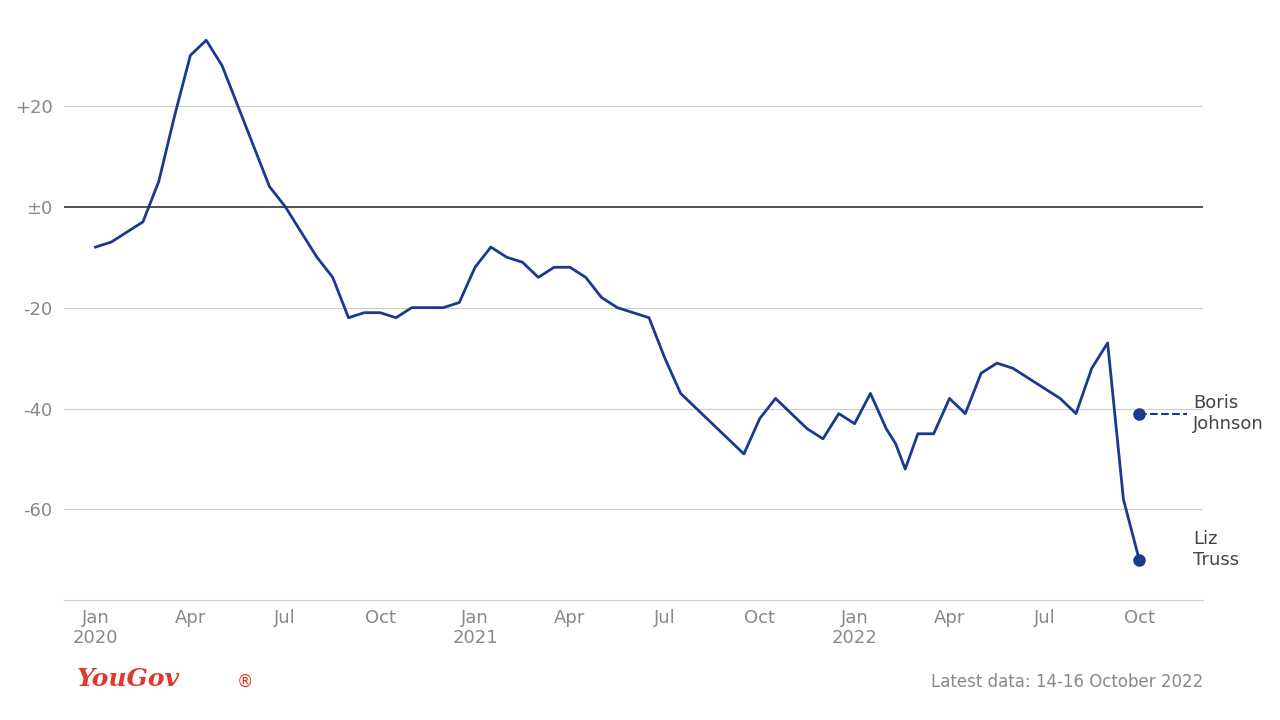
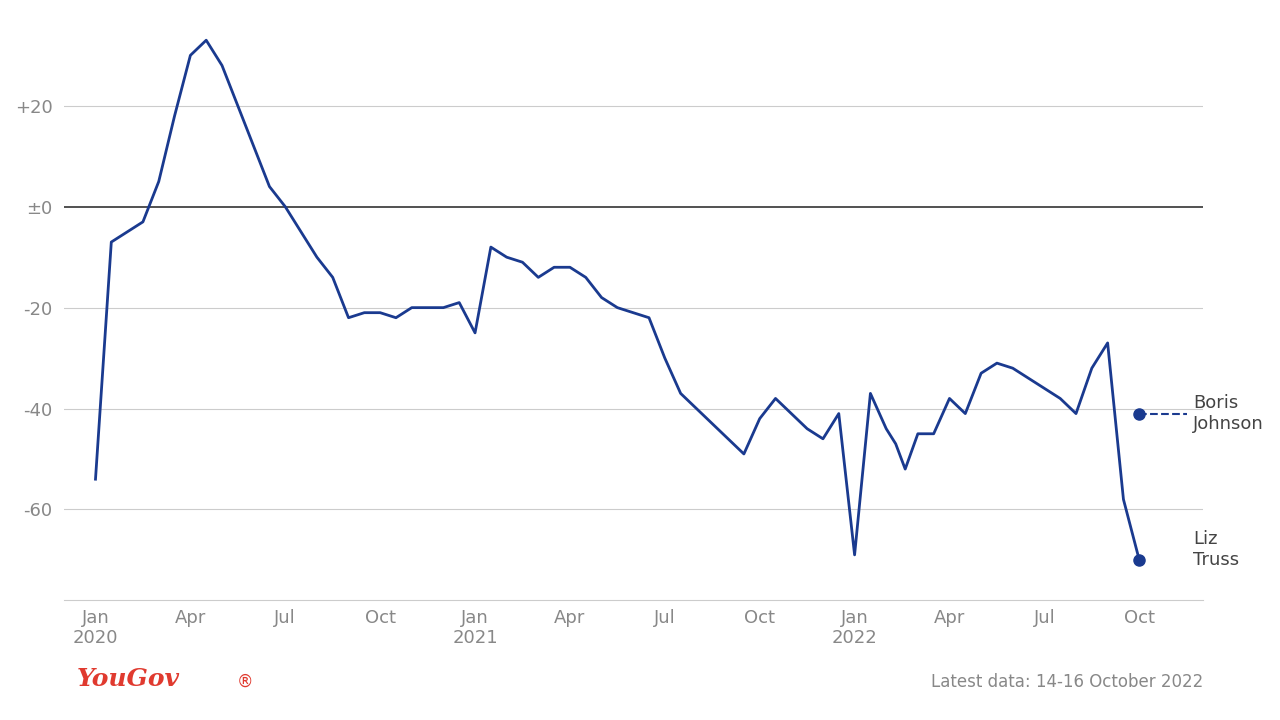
Jan 2020: -8 -> -54
Jan 2021: -12 -> -25
Jan 2022: -43 -> -69
